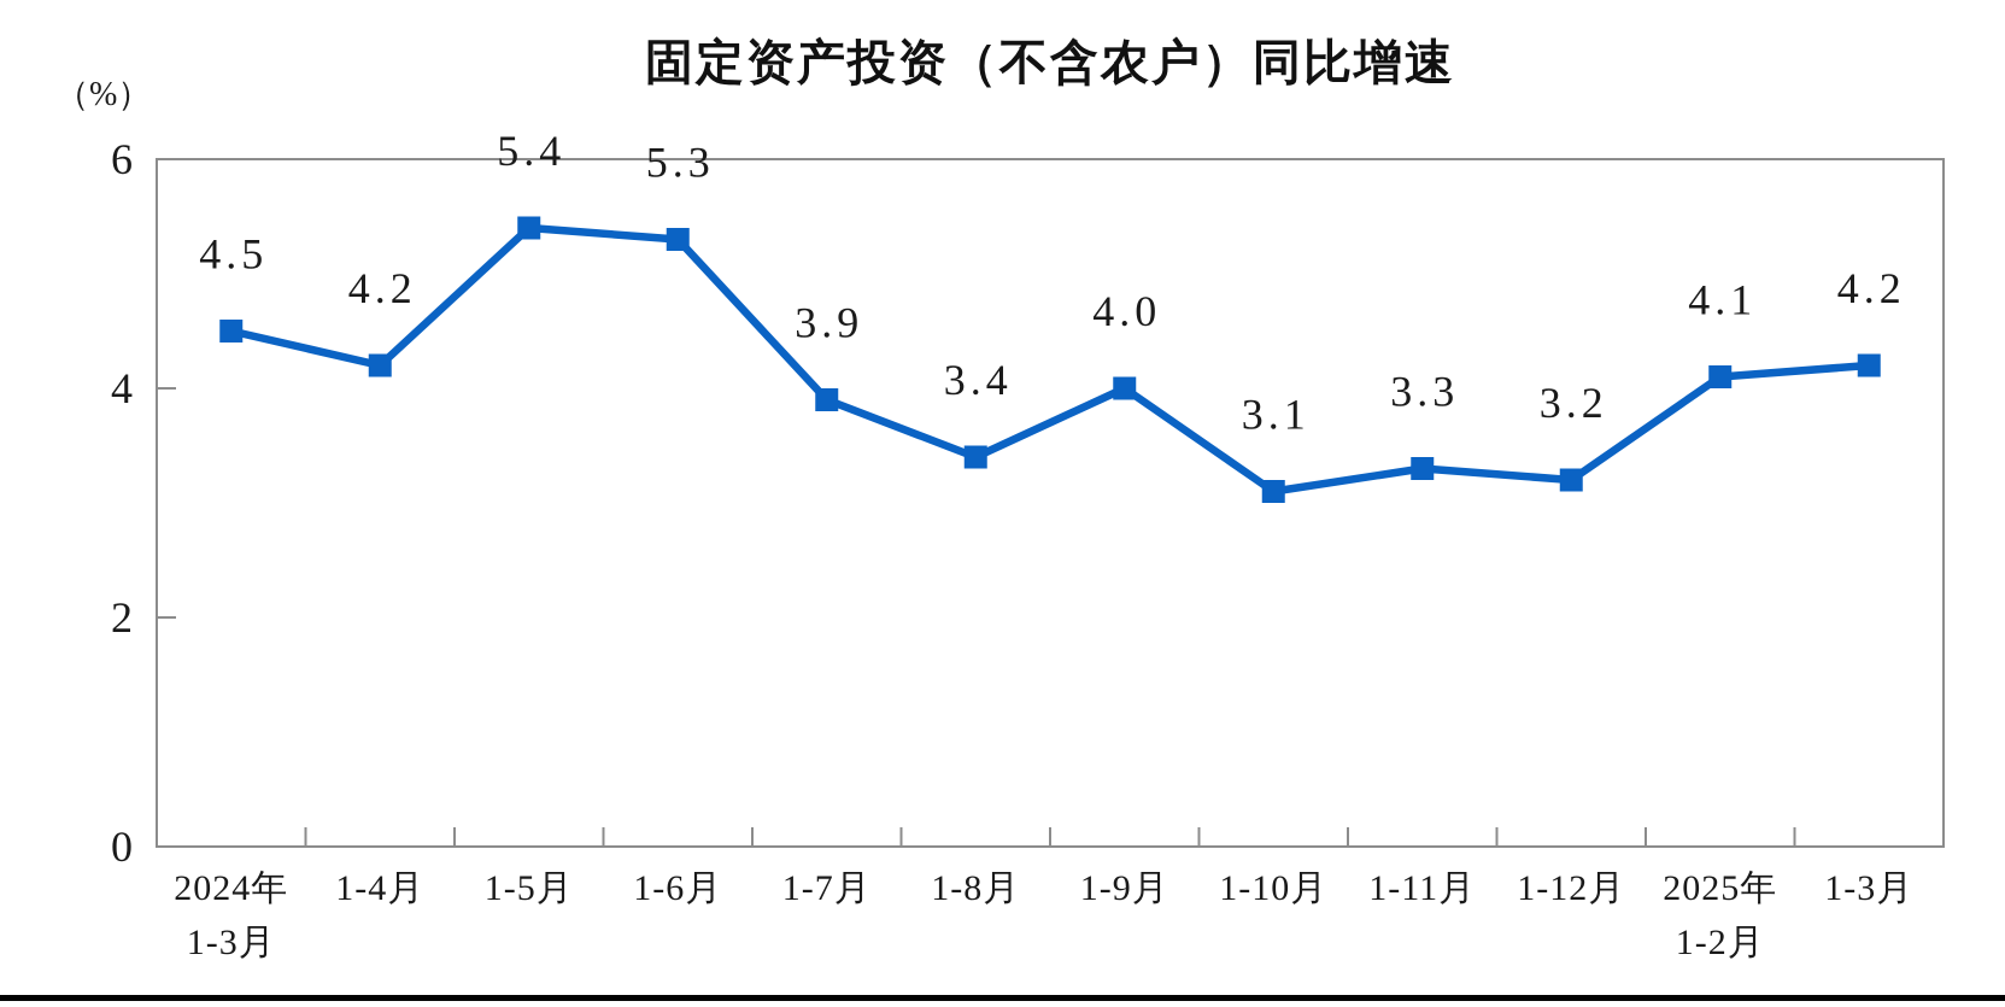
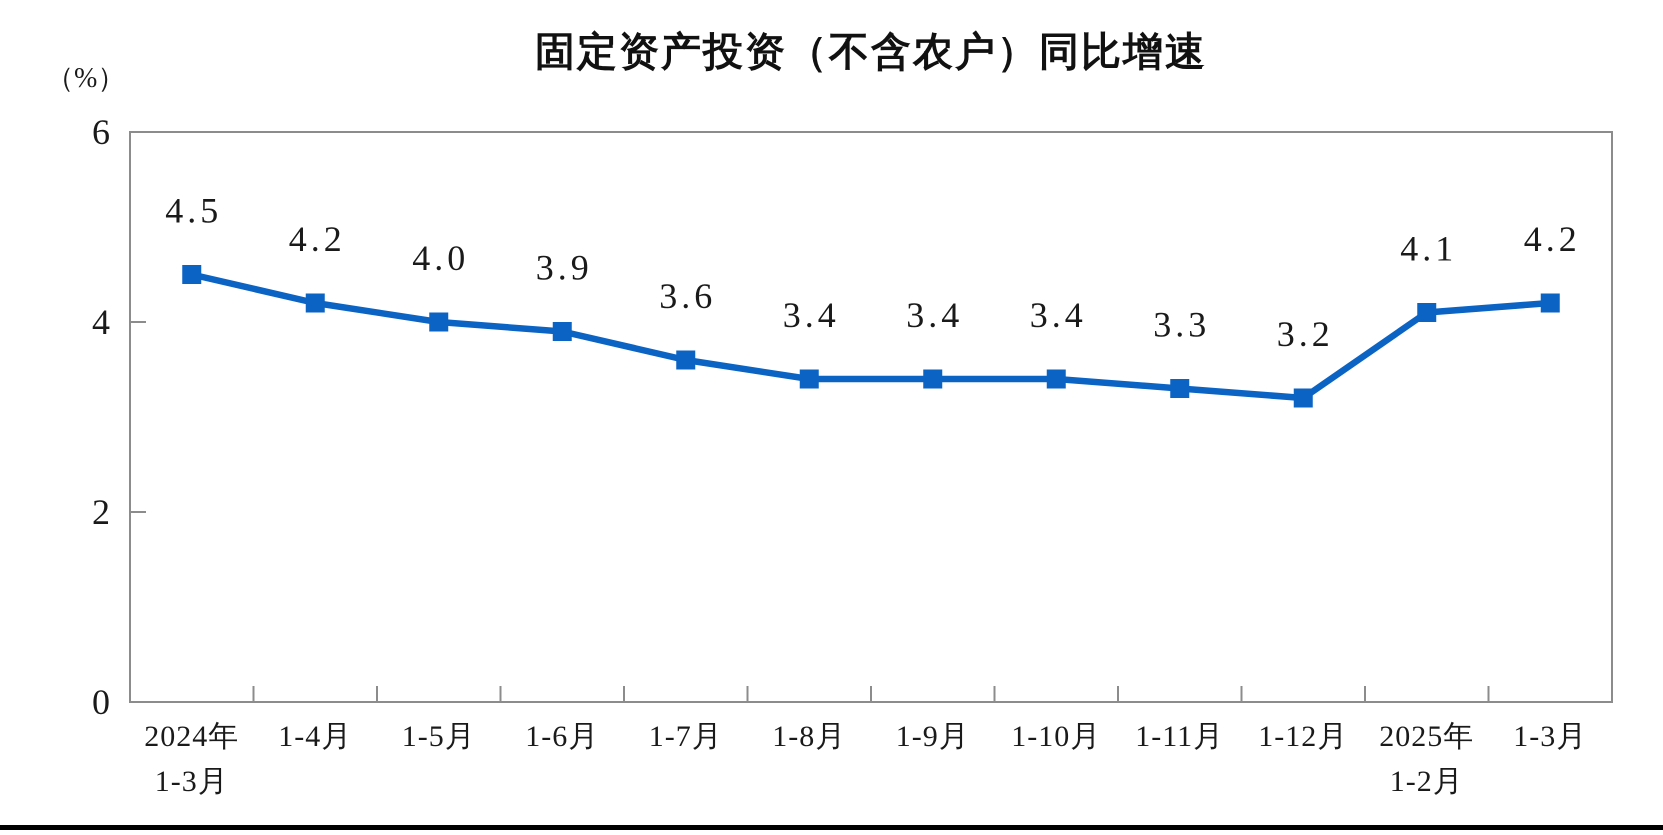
1-5月: 5.4 -> 4.0
1-6月: 5.3 -> 3.9
1-7月: 3.9 -> 3.6
1-9月: 4.0 -> 3.4
1-10月: 3.1 -> 3.4
